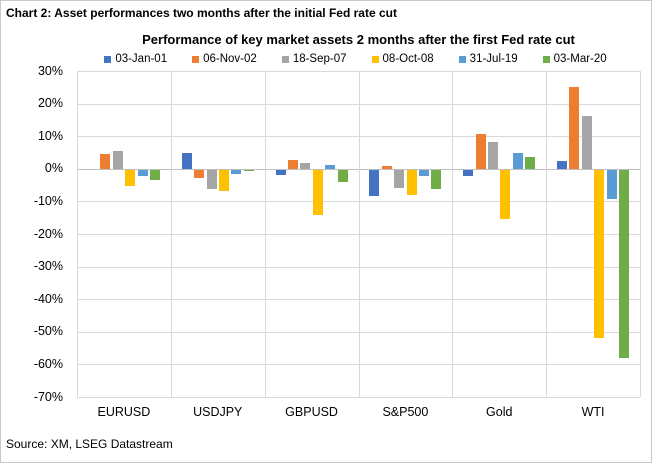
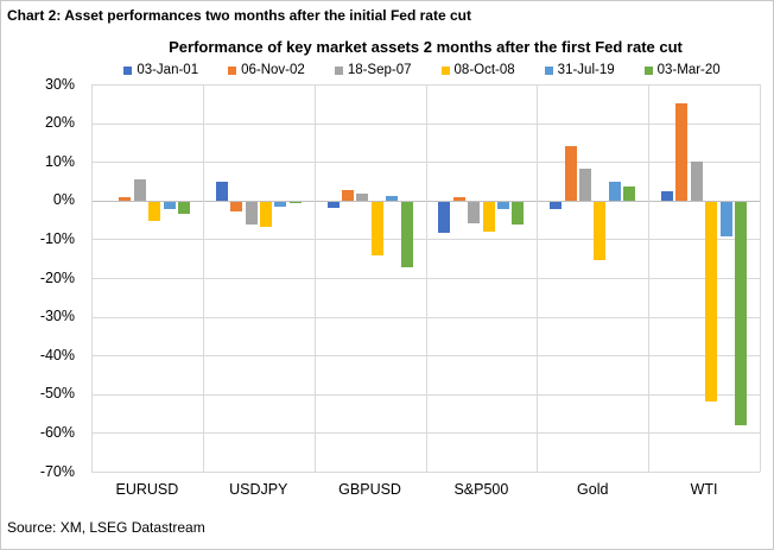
06-Nov-02/EURUSD: 5% -> 1%
03-Mar-20/GBPUSD: -4% -> -17%
06-Nov-02/Gold: 11% -> 14%
18-Sep-07/WTI: 16% -> 10%
